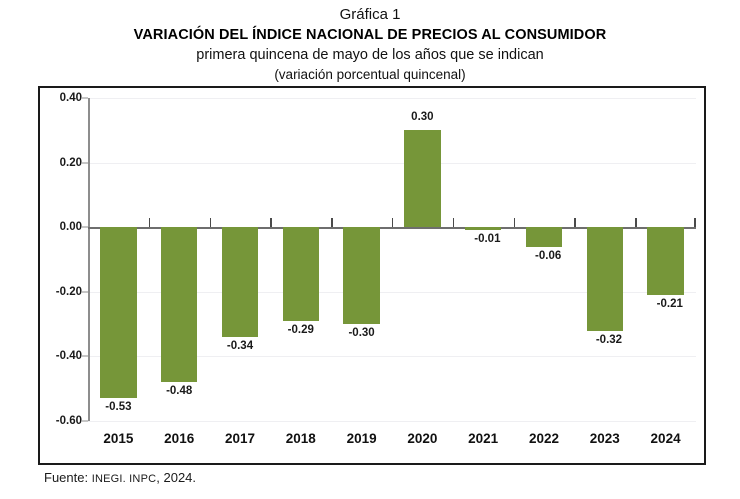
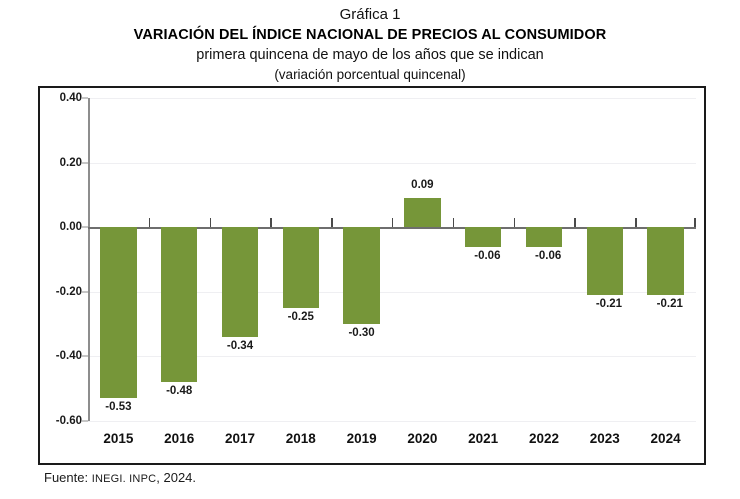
2018: -0.29 -> -0.25
2020: 0.30 -> 0.09
2021: -0.01 -> -0.06
2023: -0.32 -> -0.21
